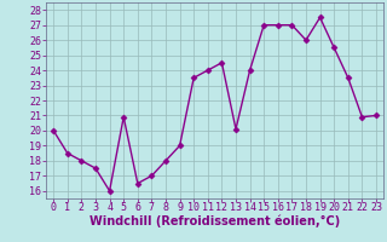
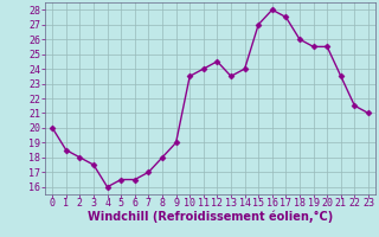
5: 20.9 -> 16.5
13: 20.1 -> 23.5
16: 27.0 -> 28.0
17: 27.0 -> 27.5
19: 27.5 -> 25.5
22: 20.9 -> 21.5
